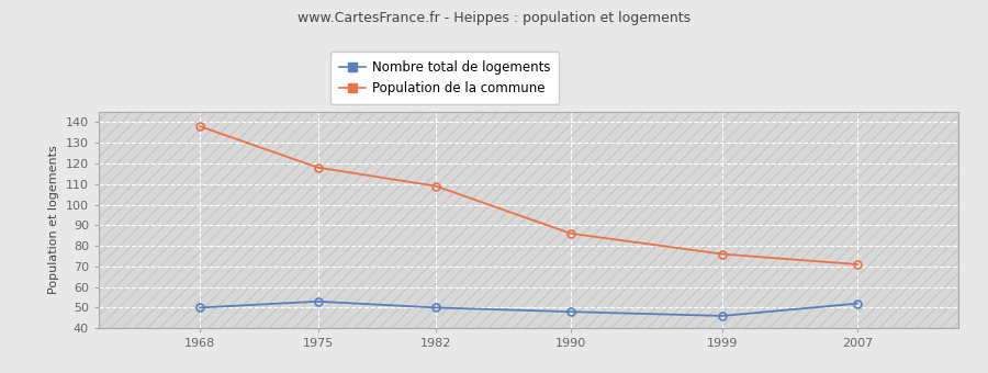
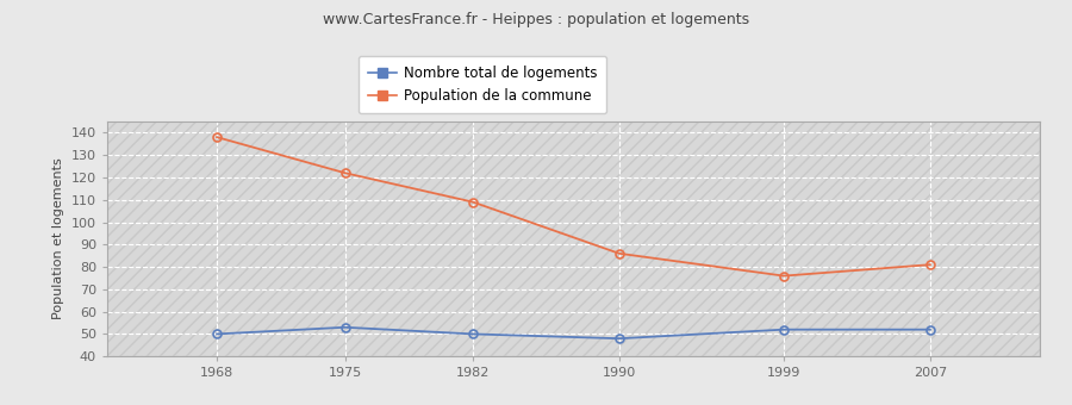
Population de la commune/1975: 118 -> 122
Nombre total de logements/1999: 46 -> 52
Population de la commune/2007: 71 -> 81
